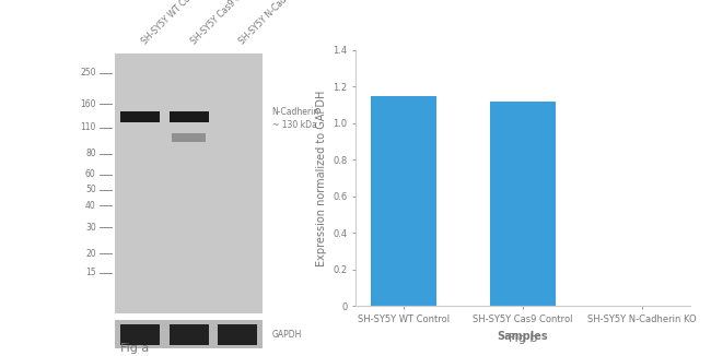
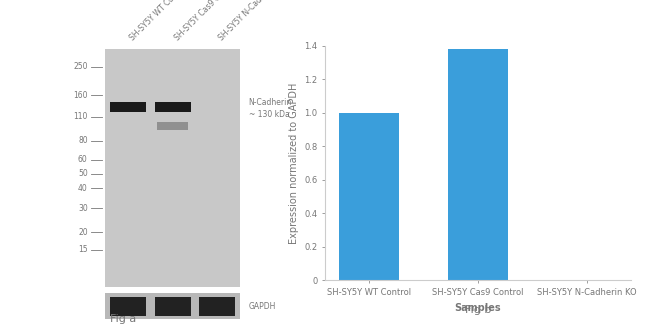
SH-SY5Y WT Control: 1.15 -> 1.00
SH-SY5Y Cas9 Control: 1.12 -> 1.38
